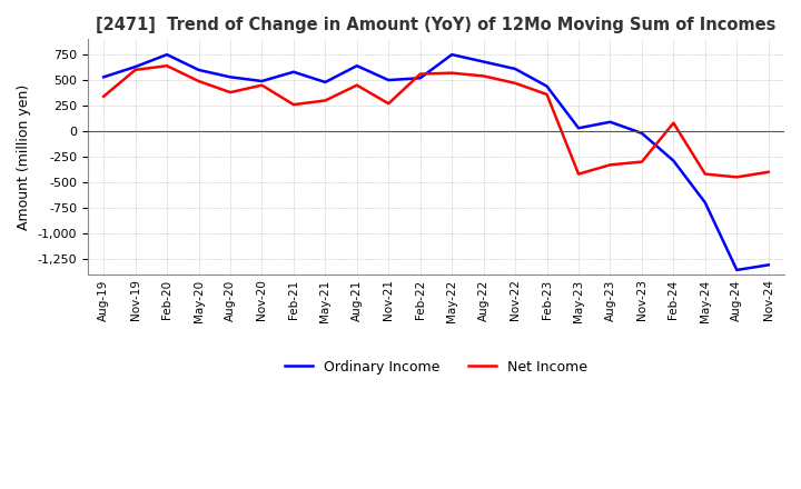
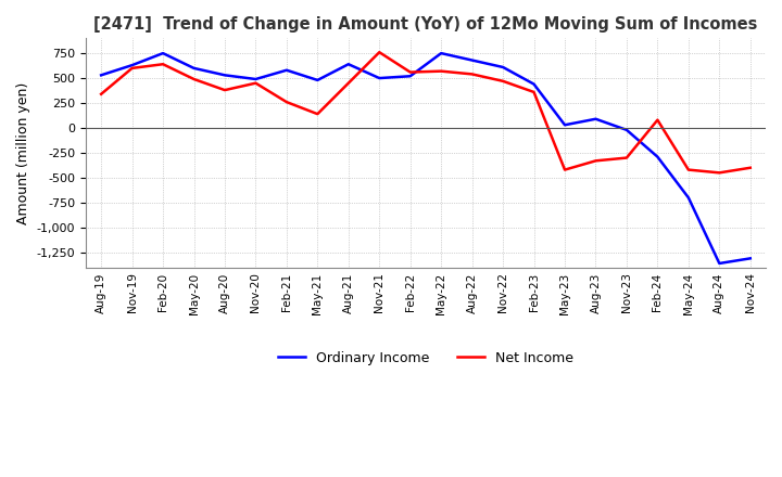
Net Income/May-21: 300 -> 140
Net Income/Nov-21: 270 -> 760
